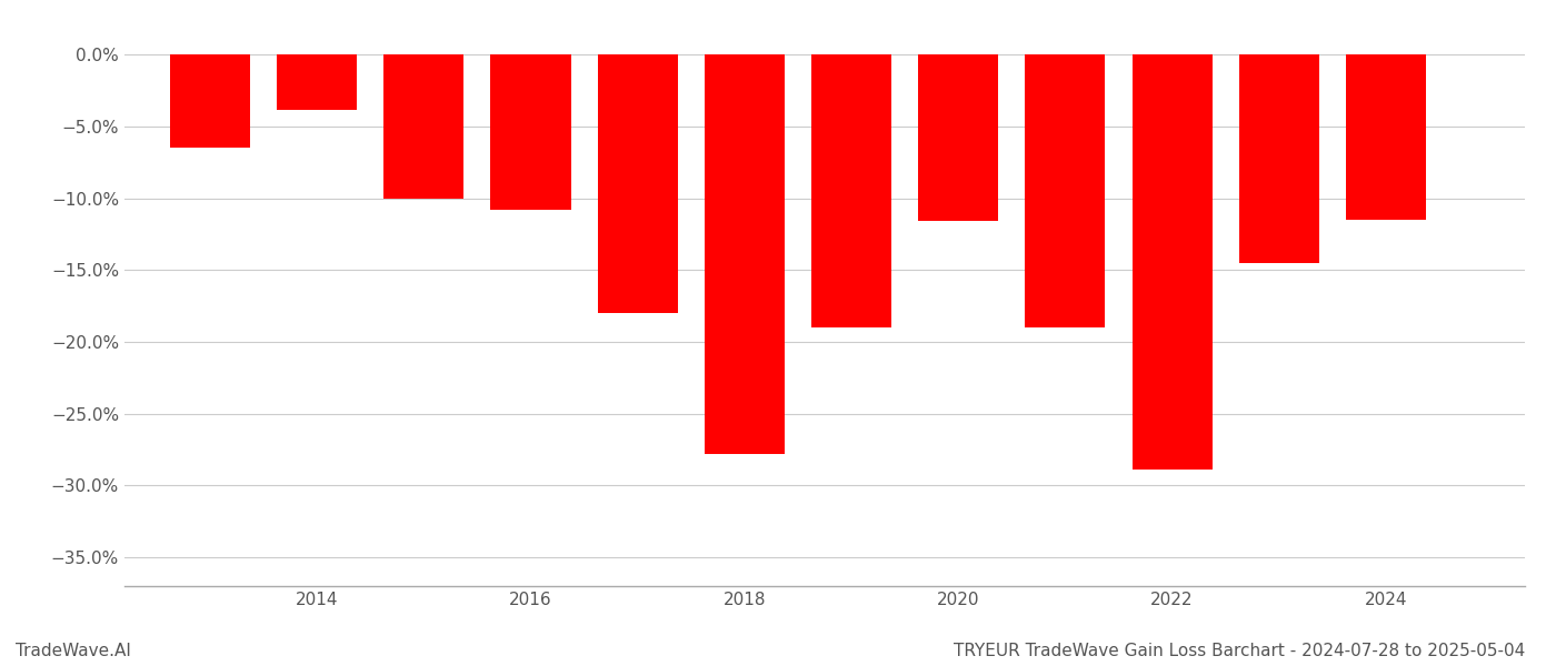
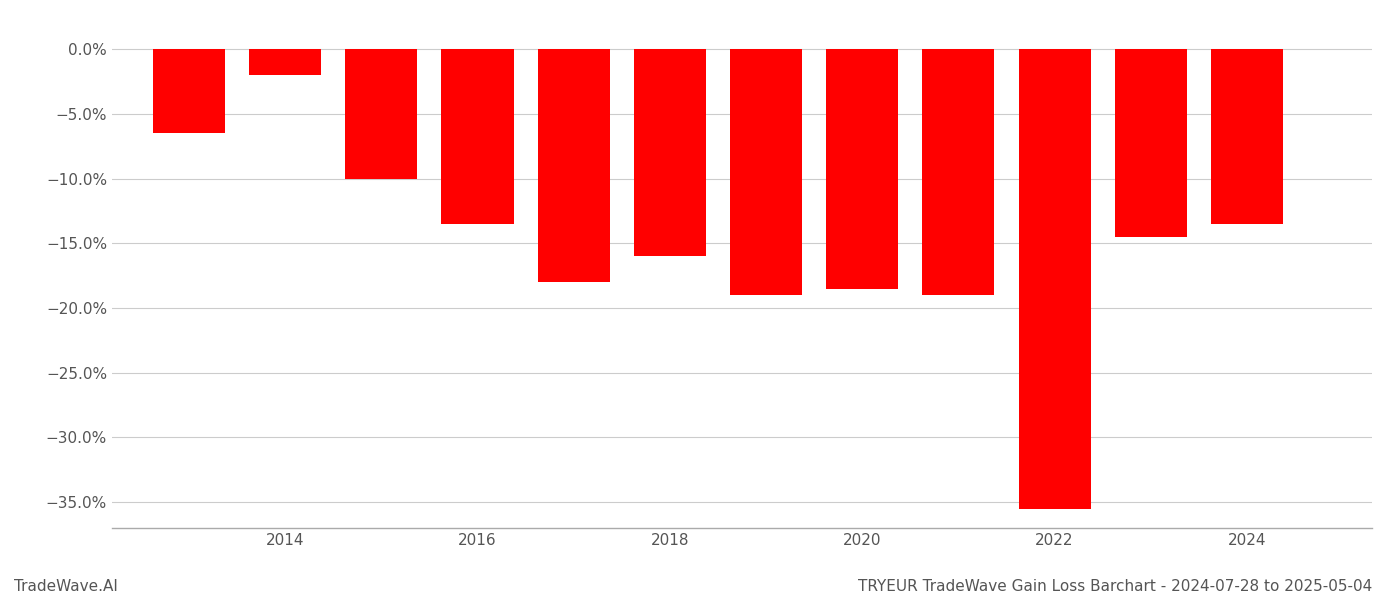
2014: -3.8% -> -2.0%
2016: -10.8% -> -13.5%
2018: -27.8% -> -16.0%
2020: -11.6% -> -18.5%
2022: -28.9% -> -35.5%
2024: -11.5% -> -13.5%
